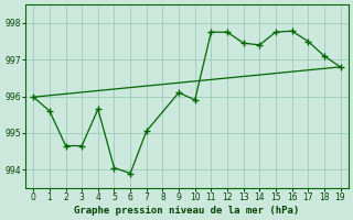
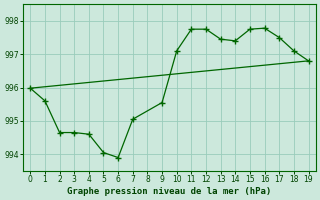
4: 995.65 -> 994.60
9: 996.10 -> 995.55
10: 995.90 -> 997.10
